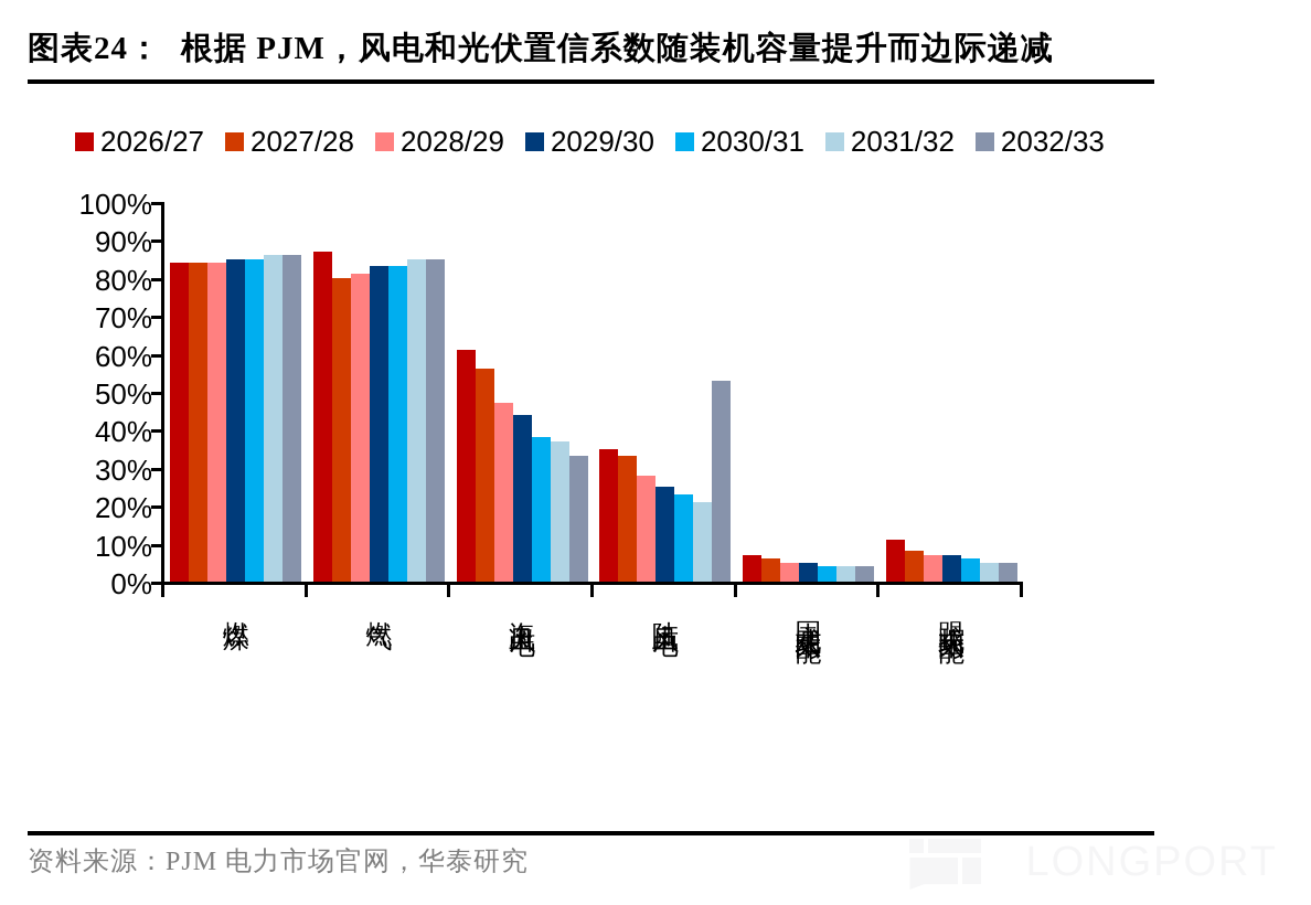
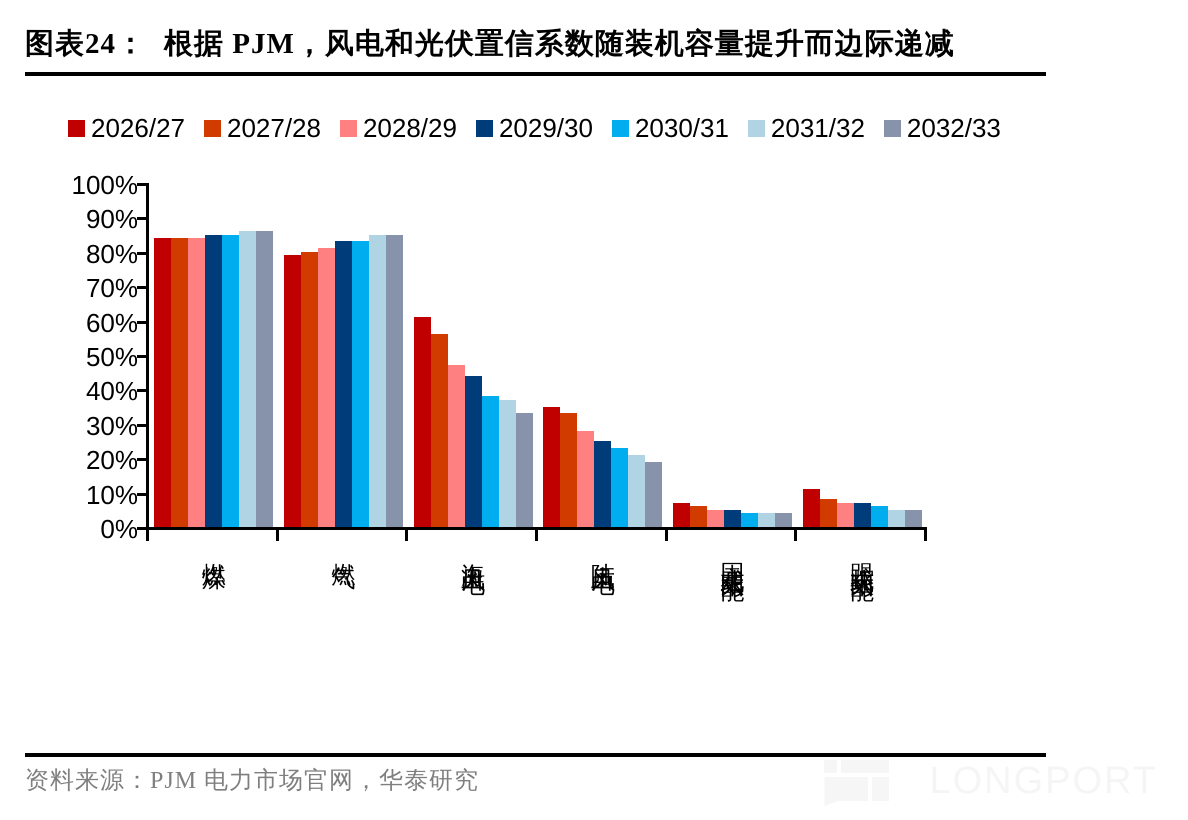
2026/27/燃气: 87% -> 79%
2032/33/陆上风电: 53% -> 19%
